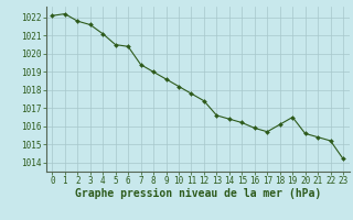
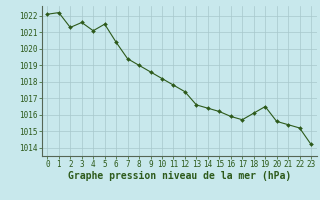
2: 1021.8 -> 1021.3
5: 1020.5 -> 1021.5
